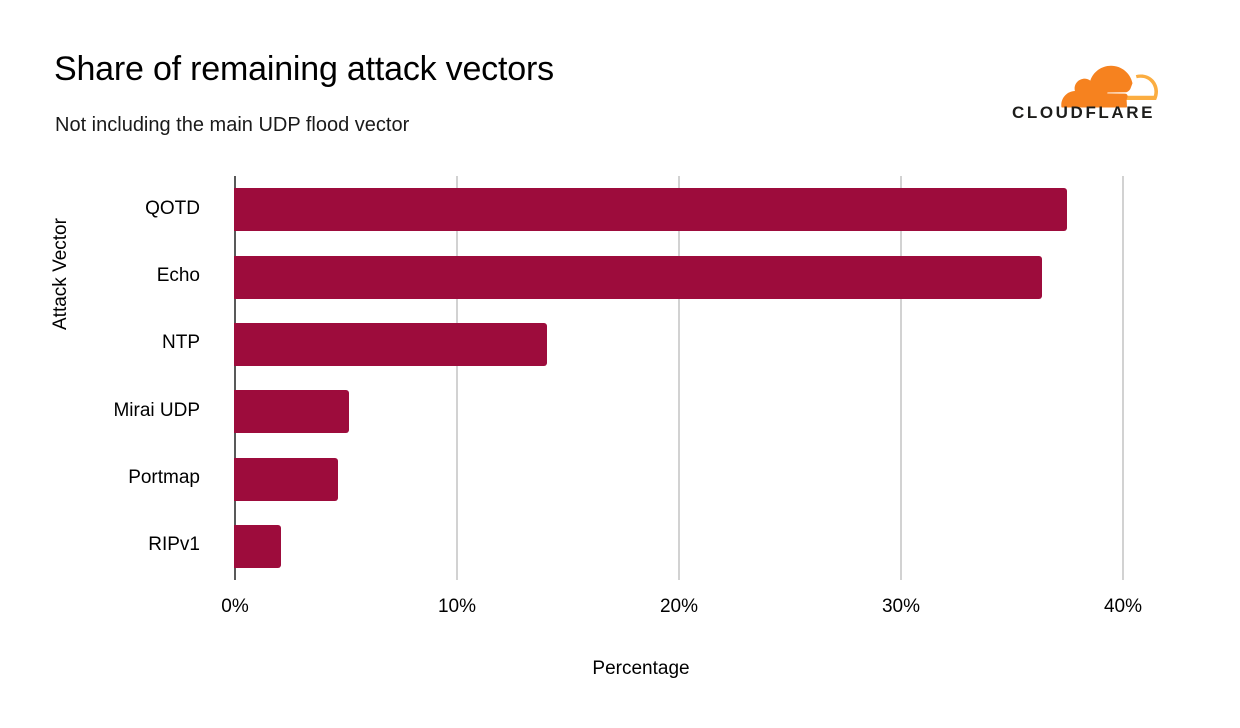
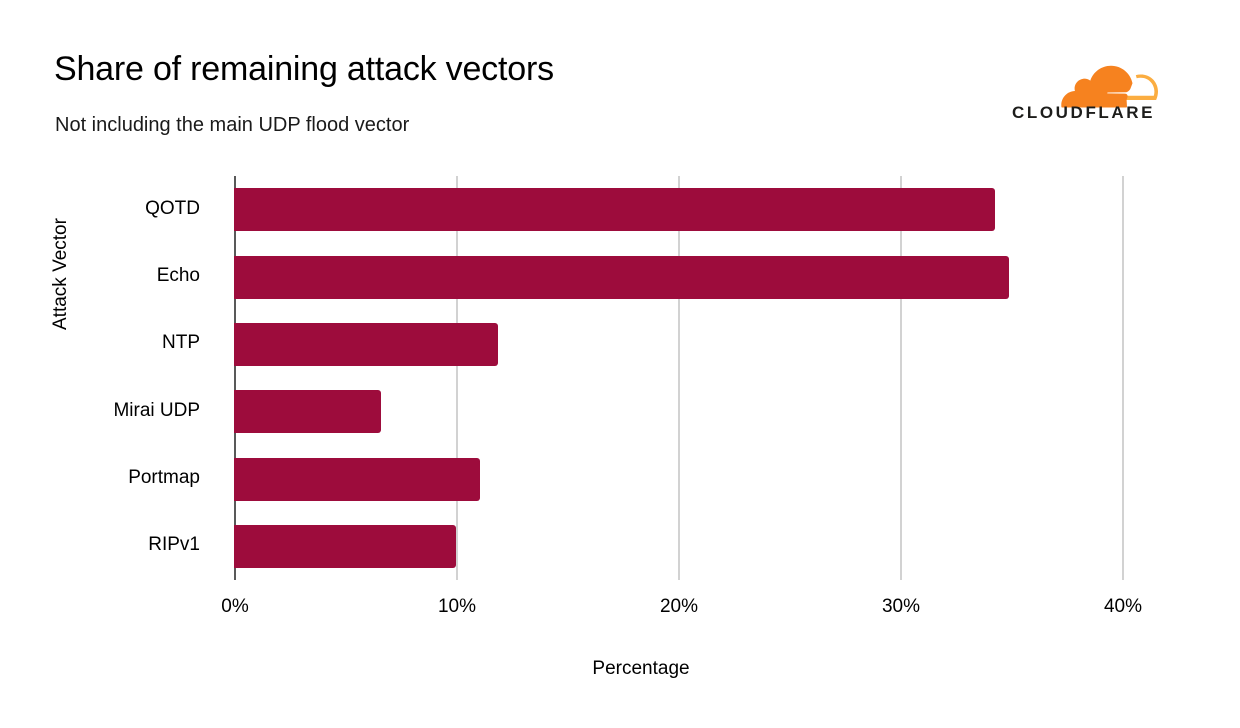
QOTD: 37.5% -> 34.3%
Echo: 36.4% -> 34.9%
NTP: 14.1% -> 11.9%
Mirai UDP: 5.2% -> 6.6%
Portmap: 4.7% -> 11.1%
RIPv1: 2.1% -> 10.0%
